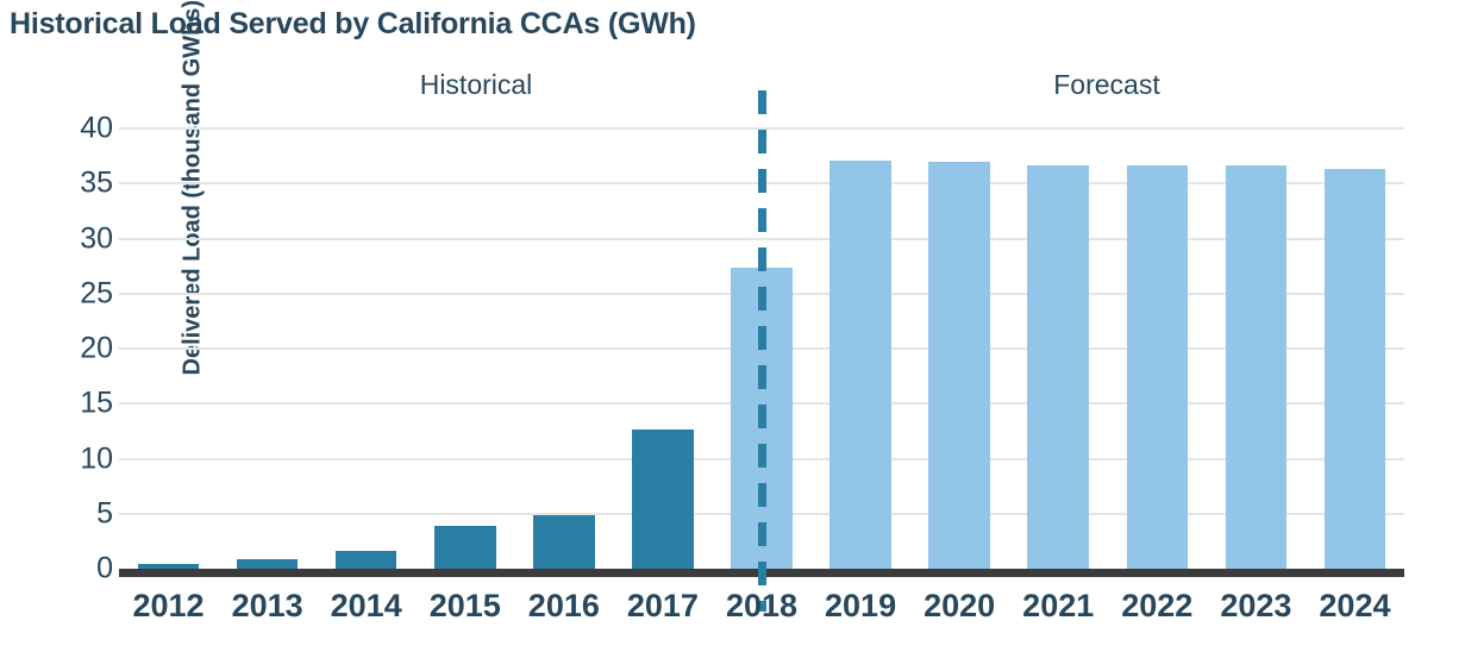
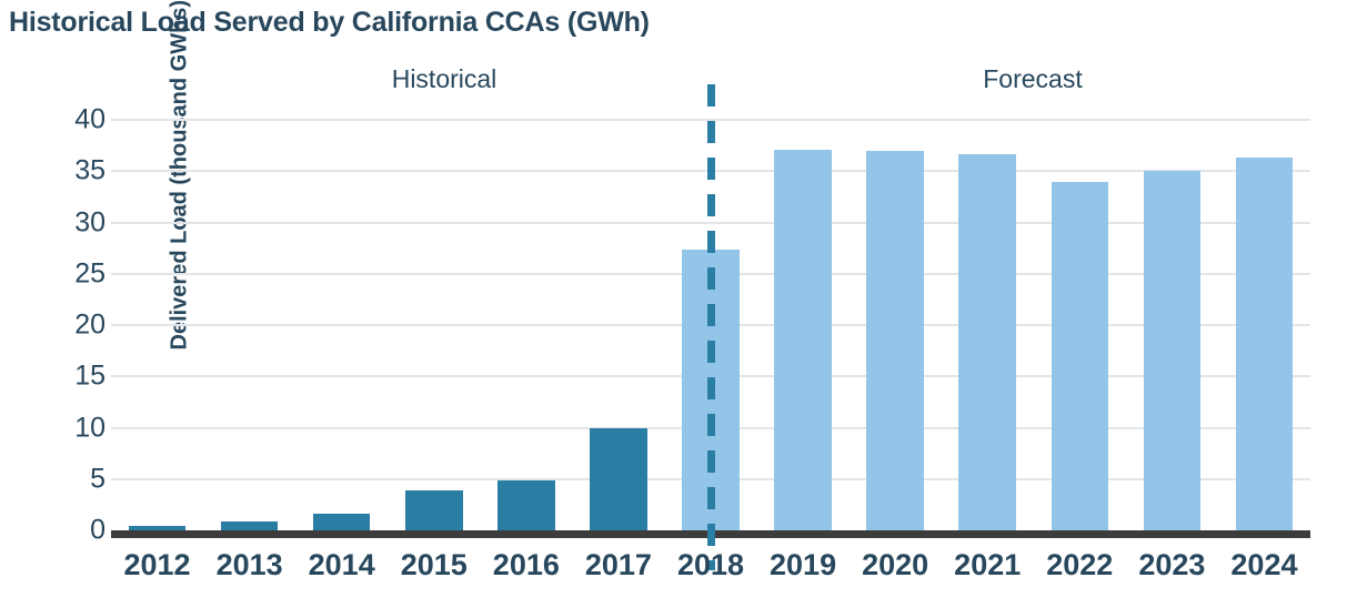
2017: 13 -> 10
2022: 37 -> 34
2023: 37 -> 35
